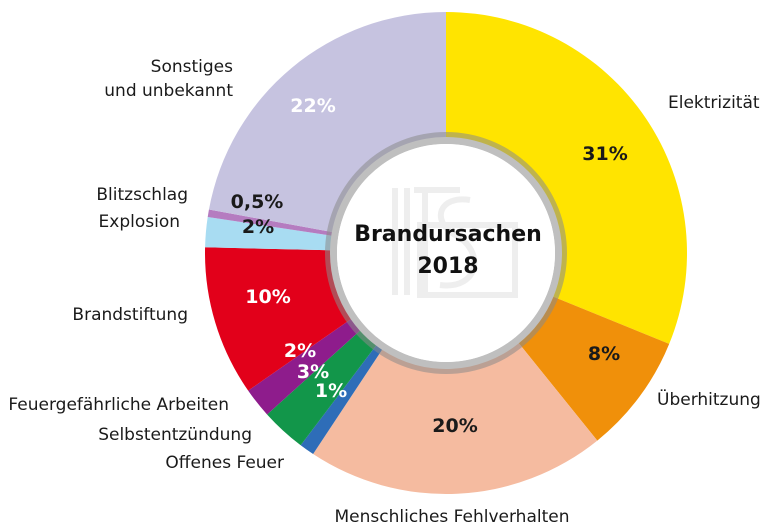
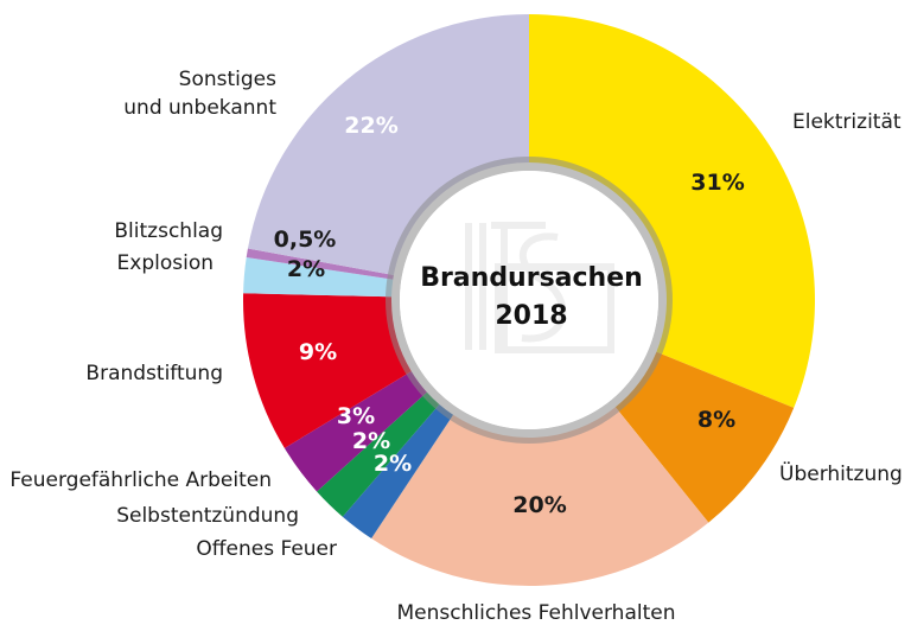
Offenes Feuer: 1% -> 2%
Selbstentzündung: 3% -> 2%
Feuergefährliche Arbeiten: 2% -> 3%
Brandstiftung: 10% -> 9%
